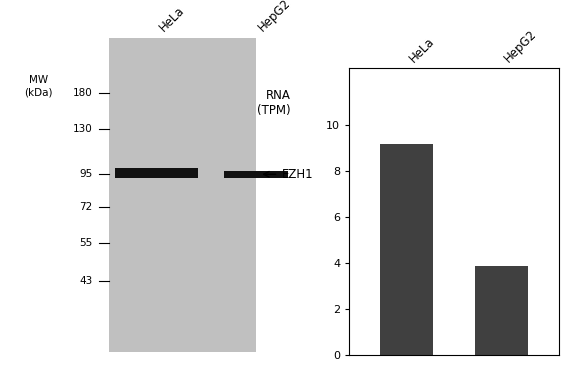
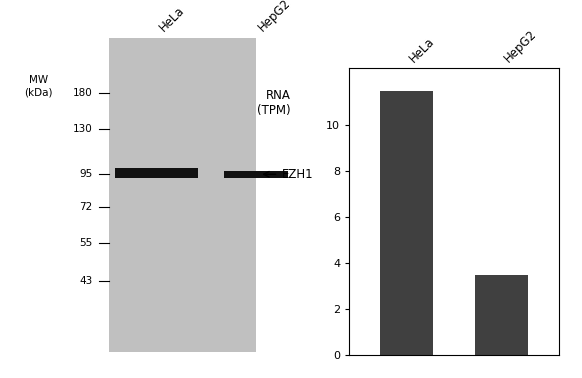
HeLa: 9.2 -> 11.5
HepG2: 3.9 -> 3.5
